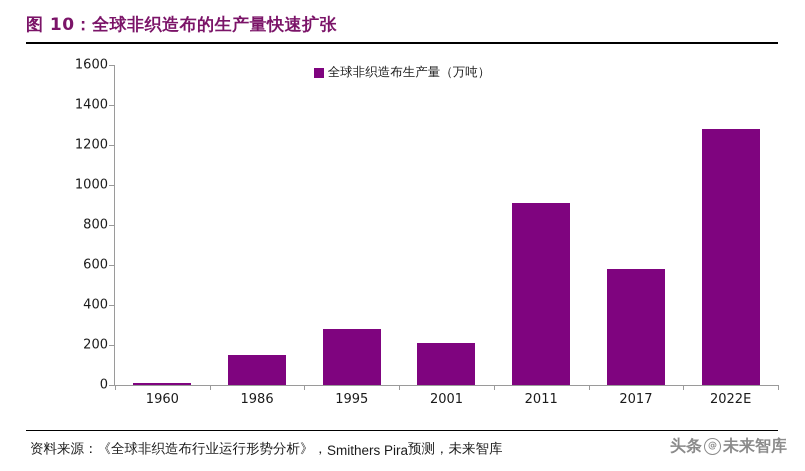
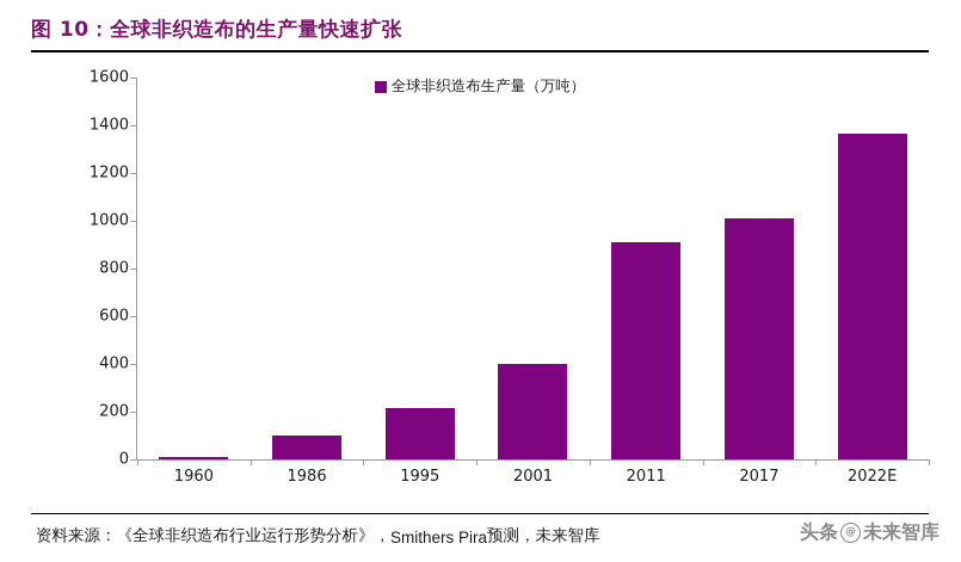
1986: 150 -> 100
1995: 280 -> 220
2001: 210 -> 400
2017: 580 -> 1010
2022E: 1280 -> 1360
